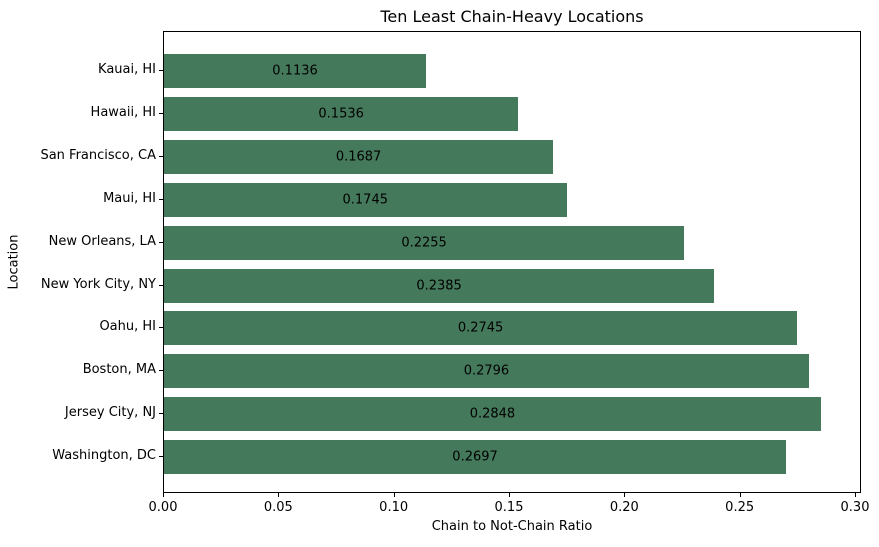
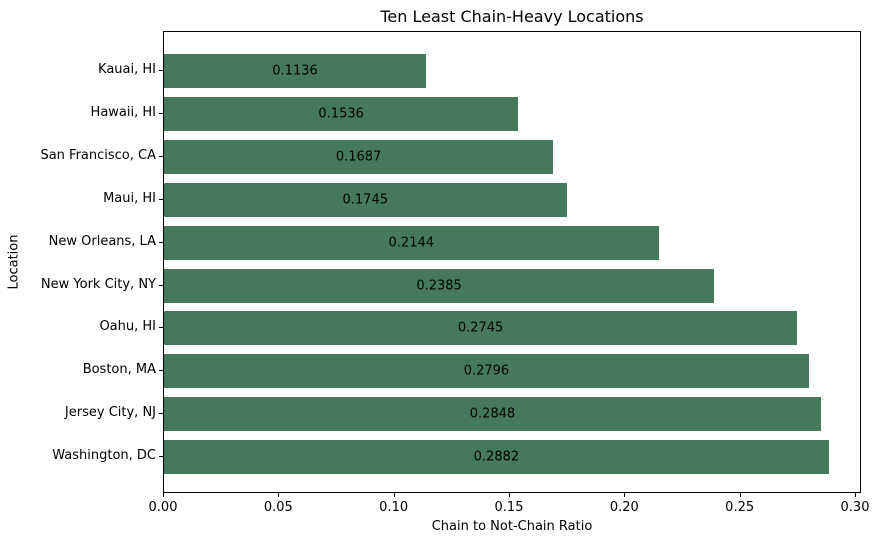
New Orleans, LA: 0.2255 -> 0.2144
Washington, DC: 0.2697 -> 0.2882
